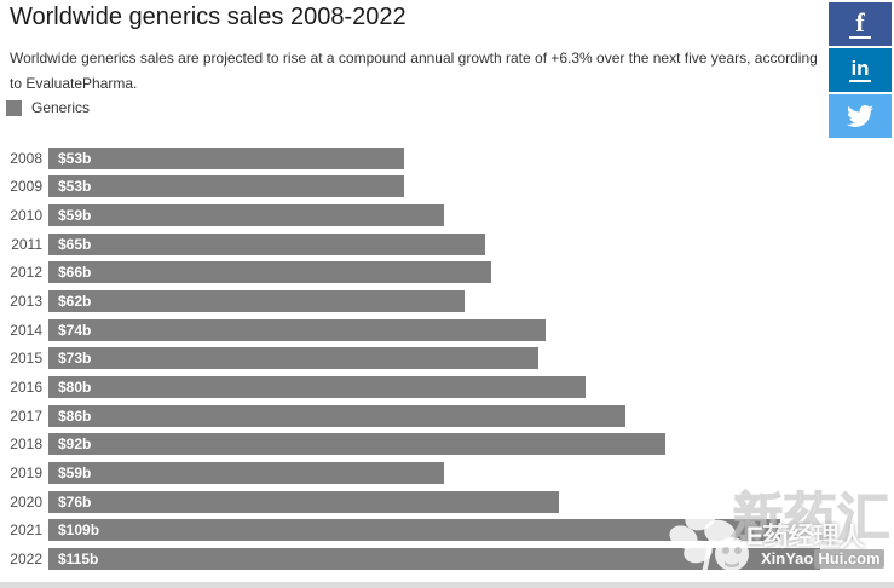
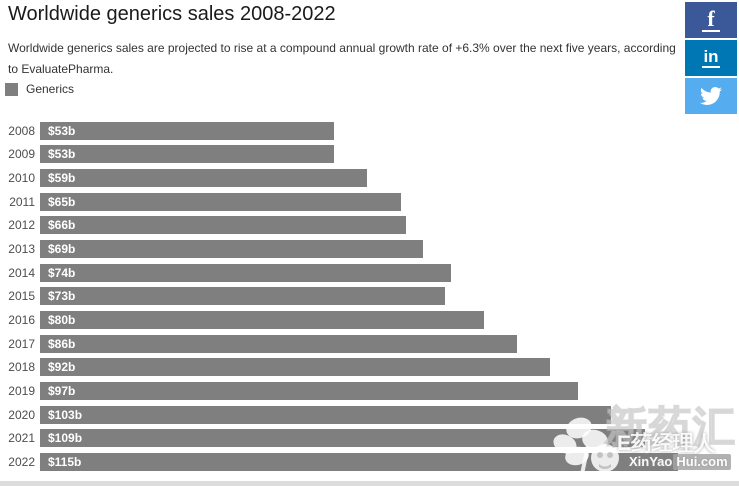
2013: $62b -> $69b
2019: $59b -> $97b
2020: $76b -> $103b
